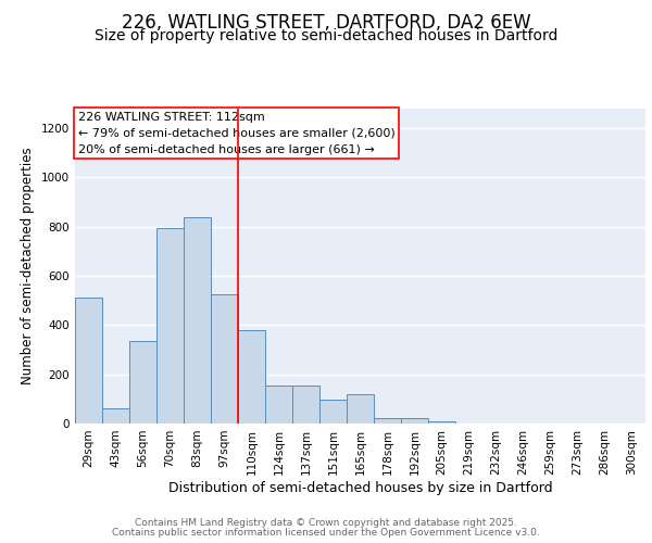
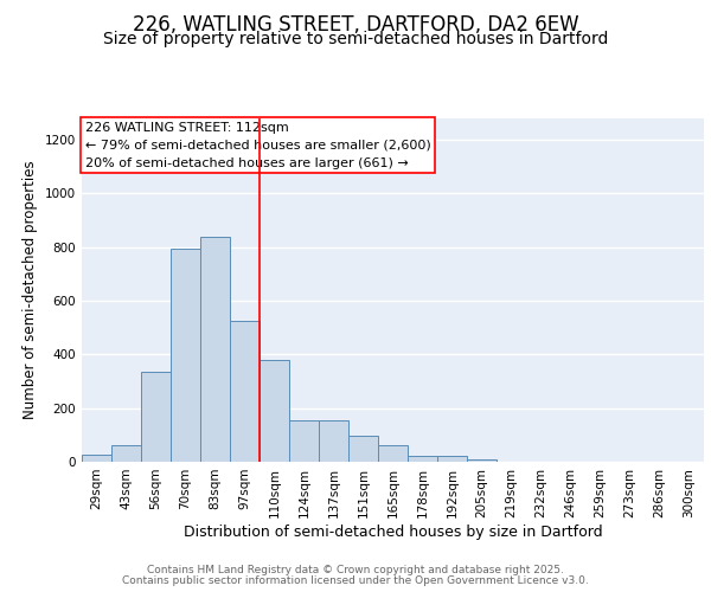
29sqm: 510 -> 25
165sqm: 120 -> 60
